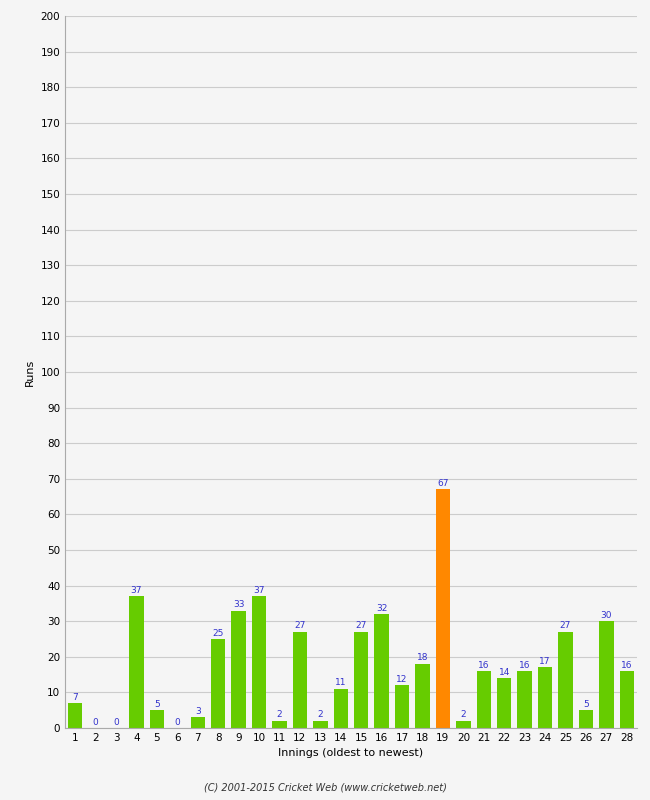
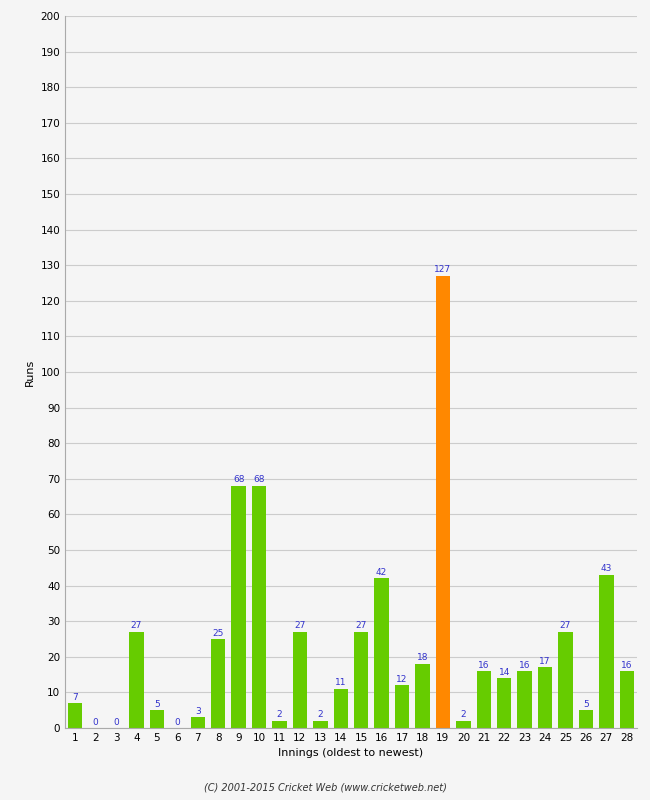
4: 37 -> 27
9: 33 -> 68
10: 37 -> 68
16: 32 -> 42
19: 67 -> 127
27: 30 -> 43
